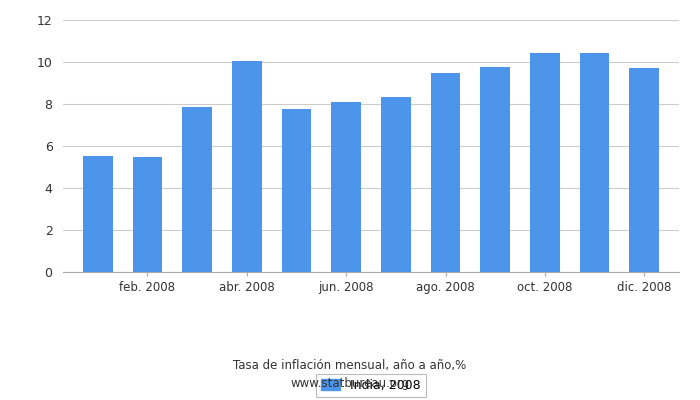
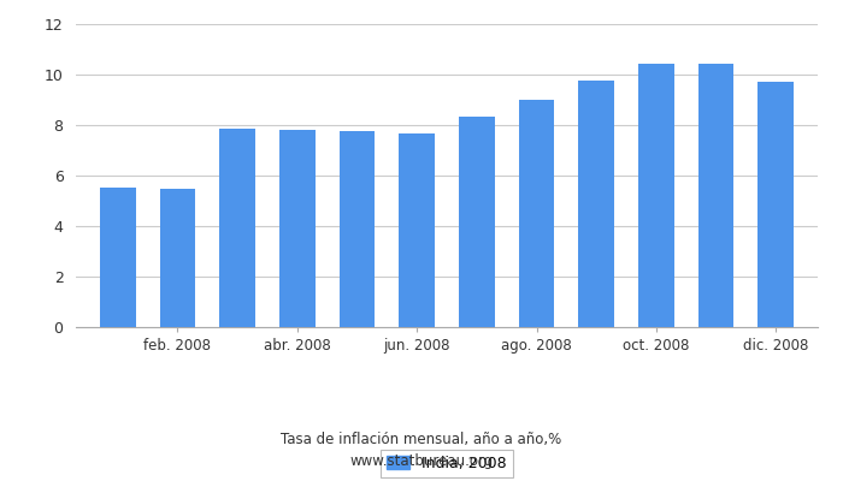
abr. 2008: 10.05 -> 7.83
jun. 2008: 8.10 -> 7.69
ago. 2008: 9.50 -> 9.02
